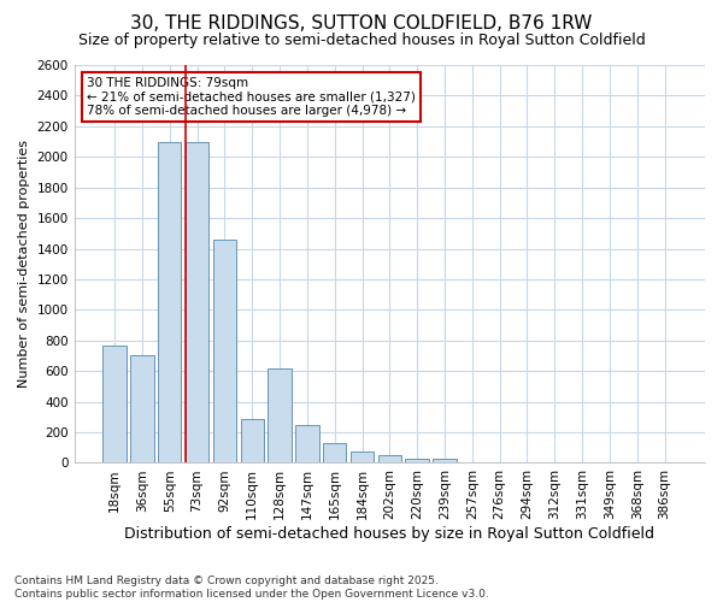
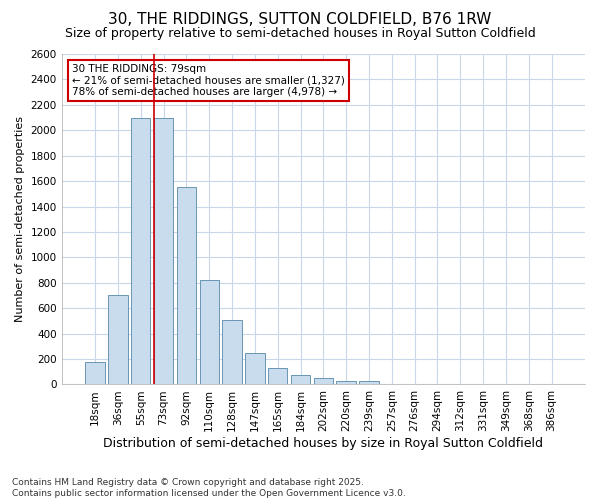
18sqm: 770 -> 180
92sqm: 1460 -> 1550
110sqm: 290 -> 820
128sqm: 620 -> 510
